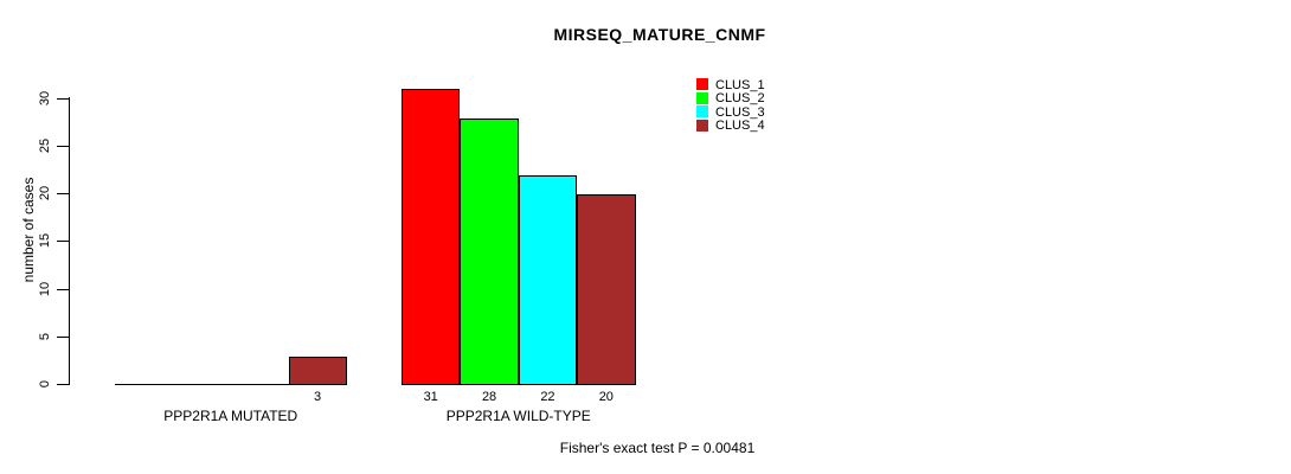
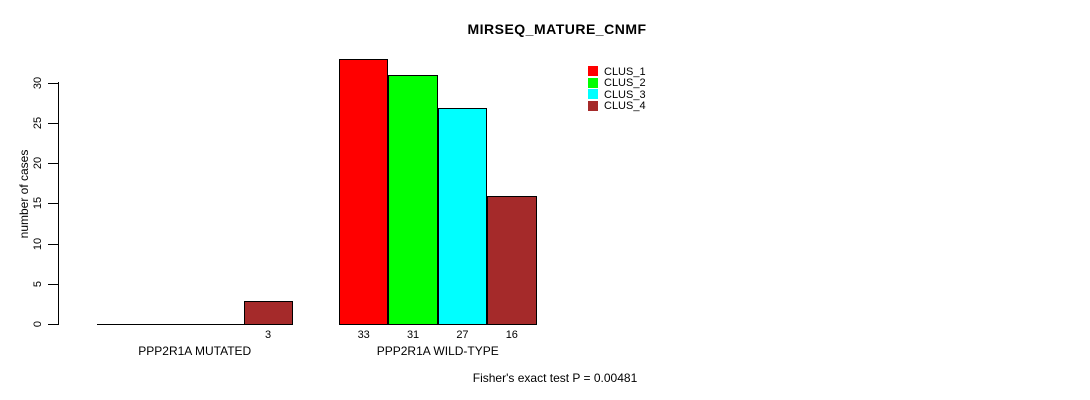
CLUS_1/PPP2R1A WILD-TYPE: 31 -> 33
CLUS_2/PPP2R1A WILD-TYPE: 28 -> 31
CLUS_3/PPP2R1A WILD-TYPE: 22 -> 27
CLUS_4/PPP2R1A WILD-TYPE: 20 -> 16
